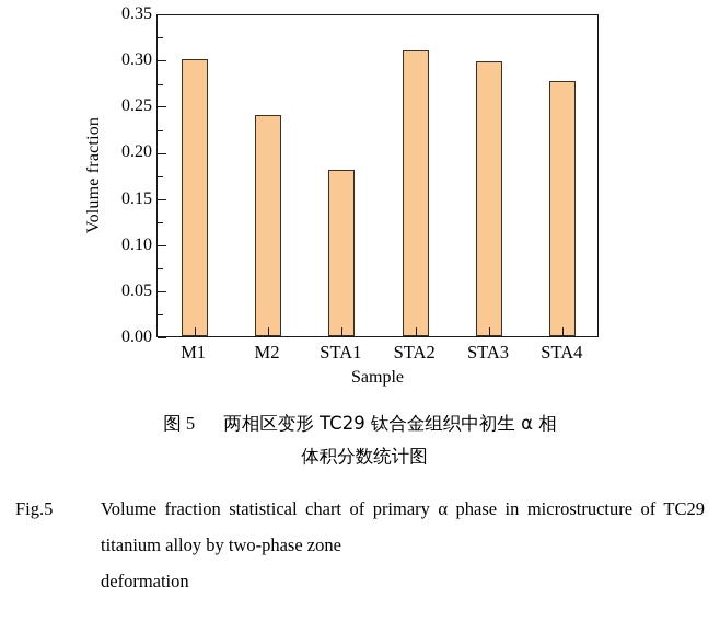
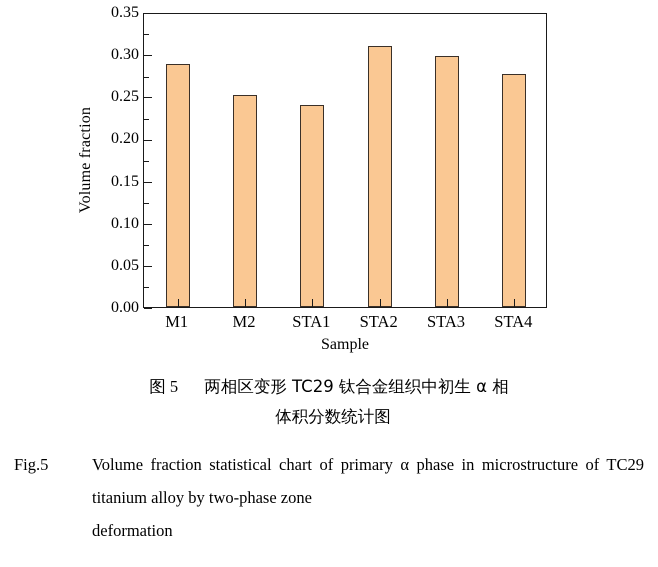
M1: 0.30 -> 0.29
M2: 0.24 -> 0.25
STA1: 0.18 -> 0.24
